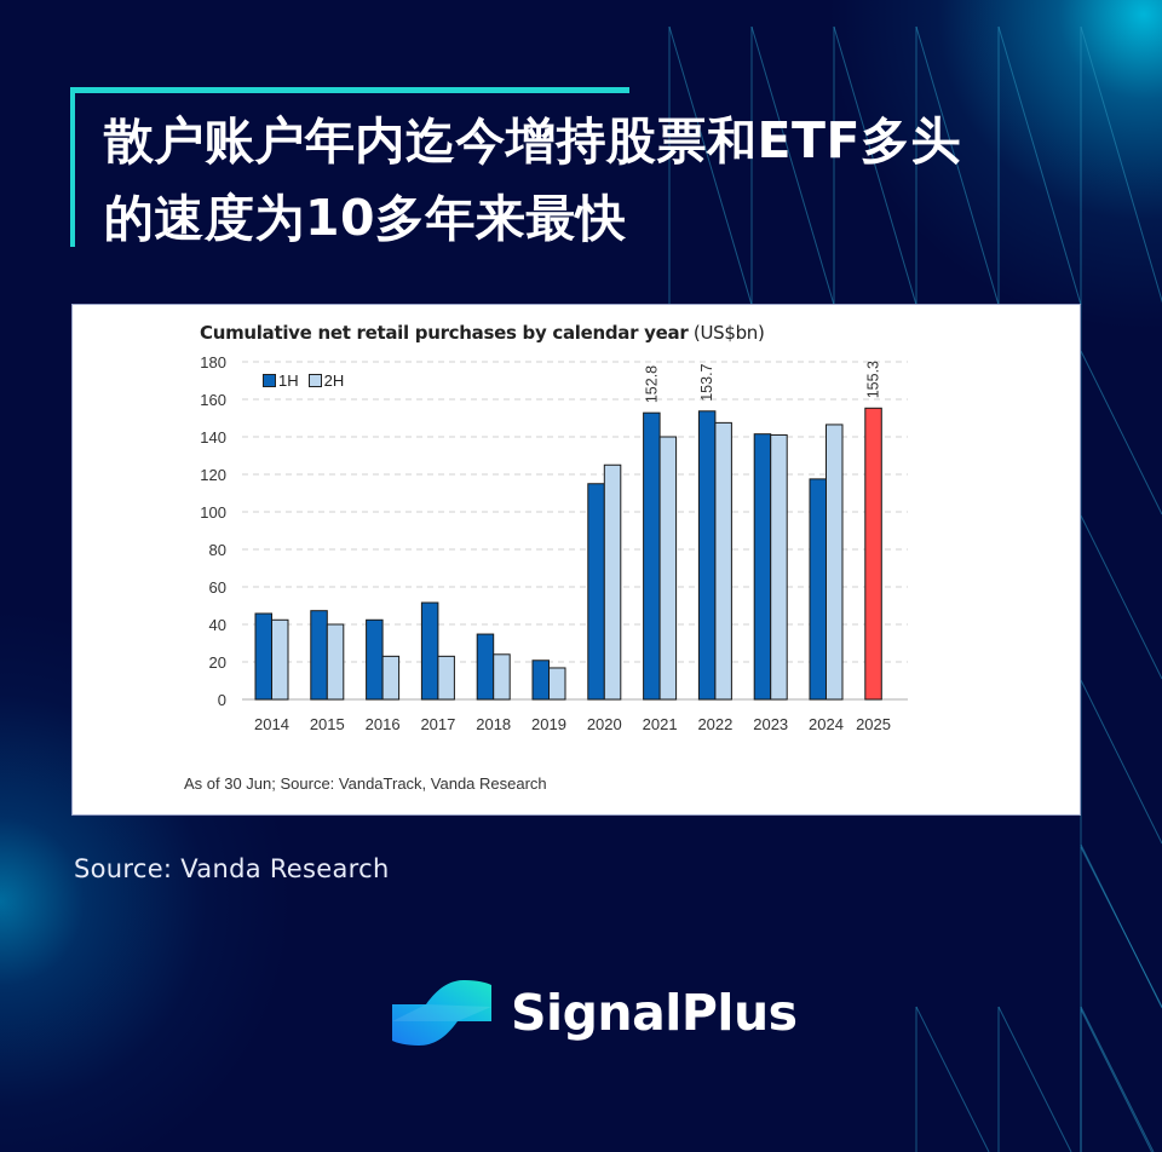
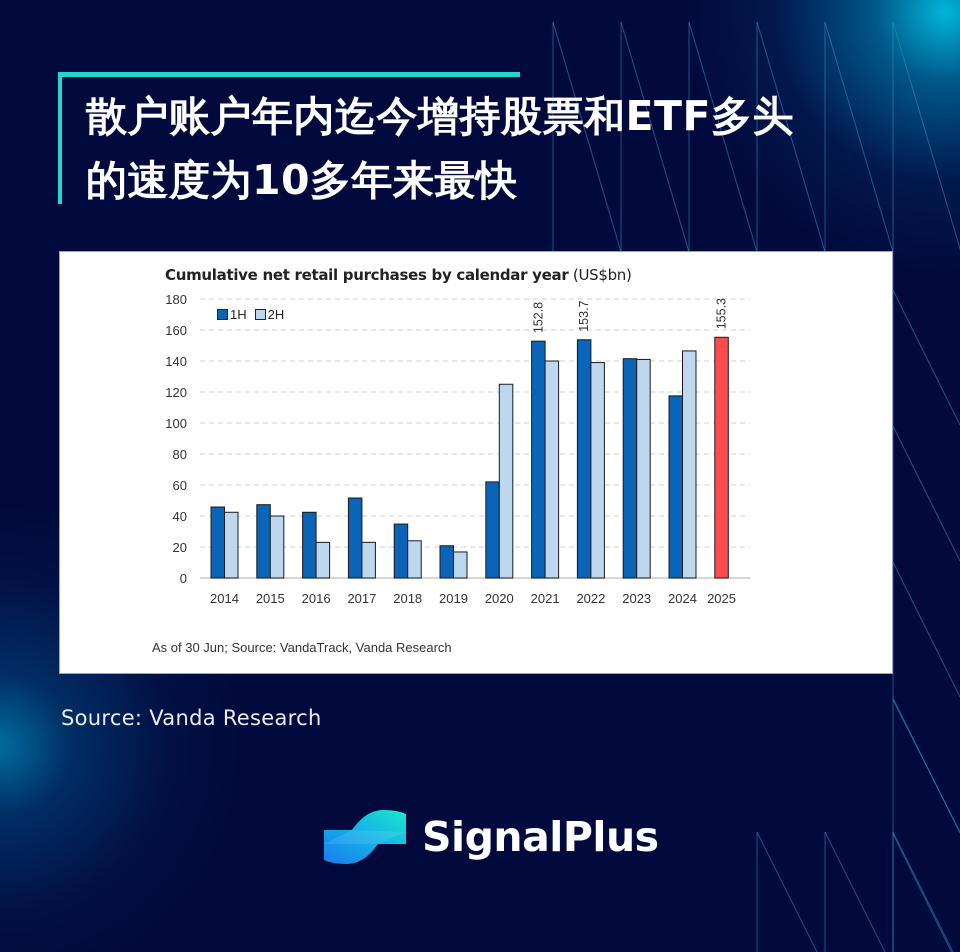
1H/2020: 115 -> 62
2H/2022: 148 -> 139
